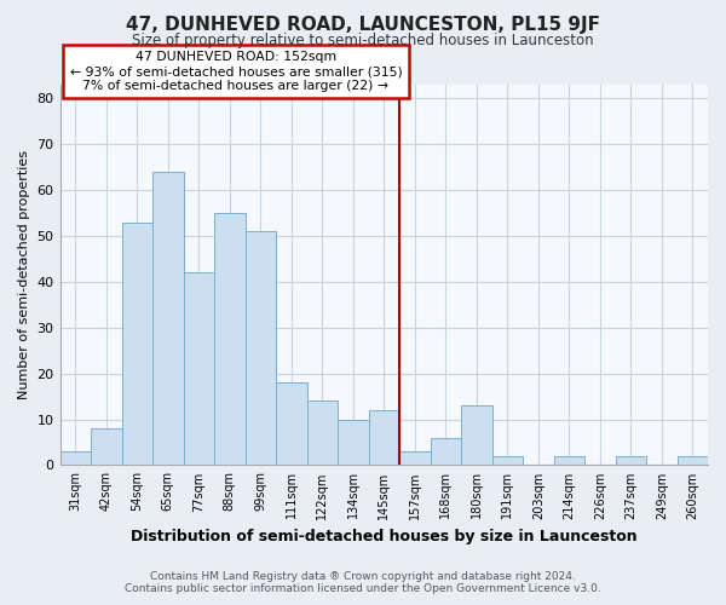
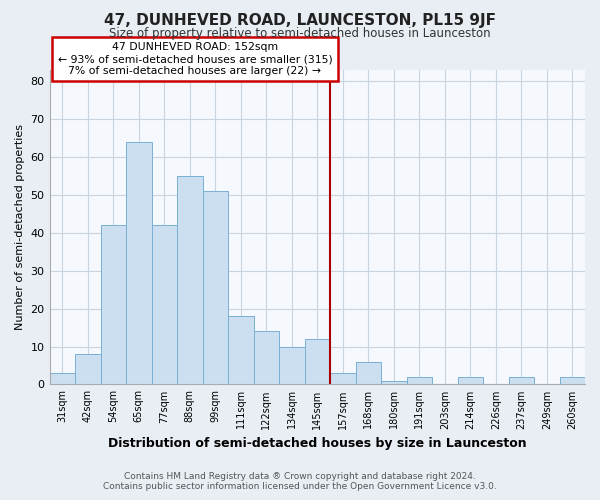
54sqm: 53 -> 42
180sqm: 13 -> 1
